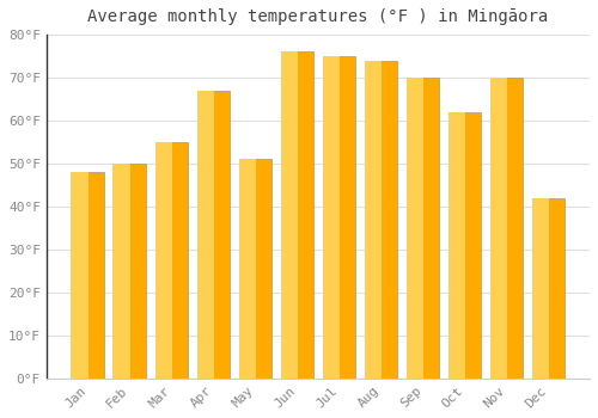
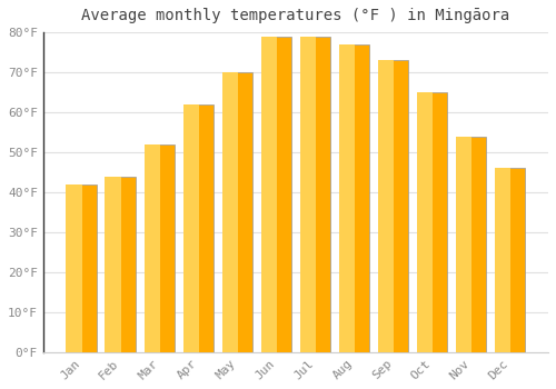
Jan: 48°F -> 42°F
Feb: 50°F -> 44°F
Mar: 55°F -> 52°F
Apr: 67°F -> 62°F
May: 51°F -> 70°F
Jun: 76°F -> 79°F
Jul: 75°F -> 79°F
Aug: 74°F -> 77°F
Sep: 70°F -> 73°F
Oct: 62°F -> 65°F
Nov: 70°F -> 54°F
Dec: 42°F -> 46°F
